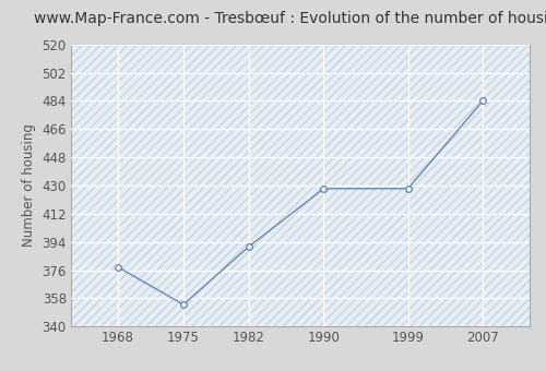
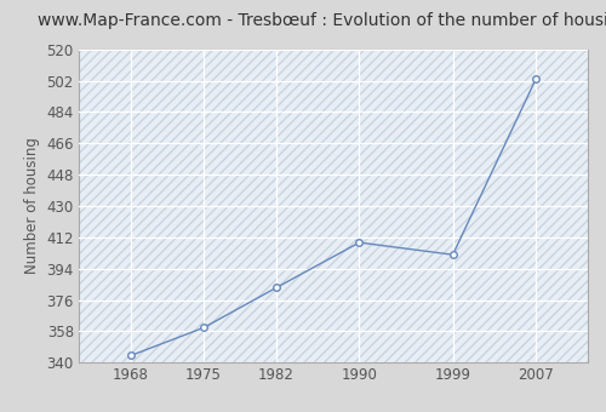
1968: 378 -> 344
1975: 354 -> 360
1982: 391 -> 383
1990: 428 -> 409
1999: 428 -> 402
2007: 484 -> 503
